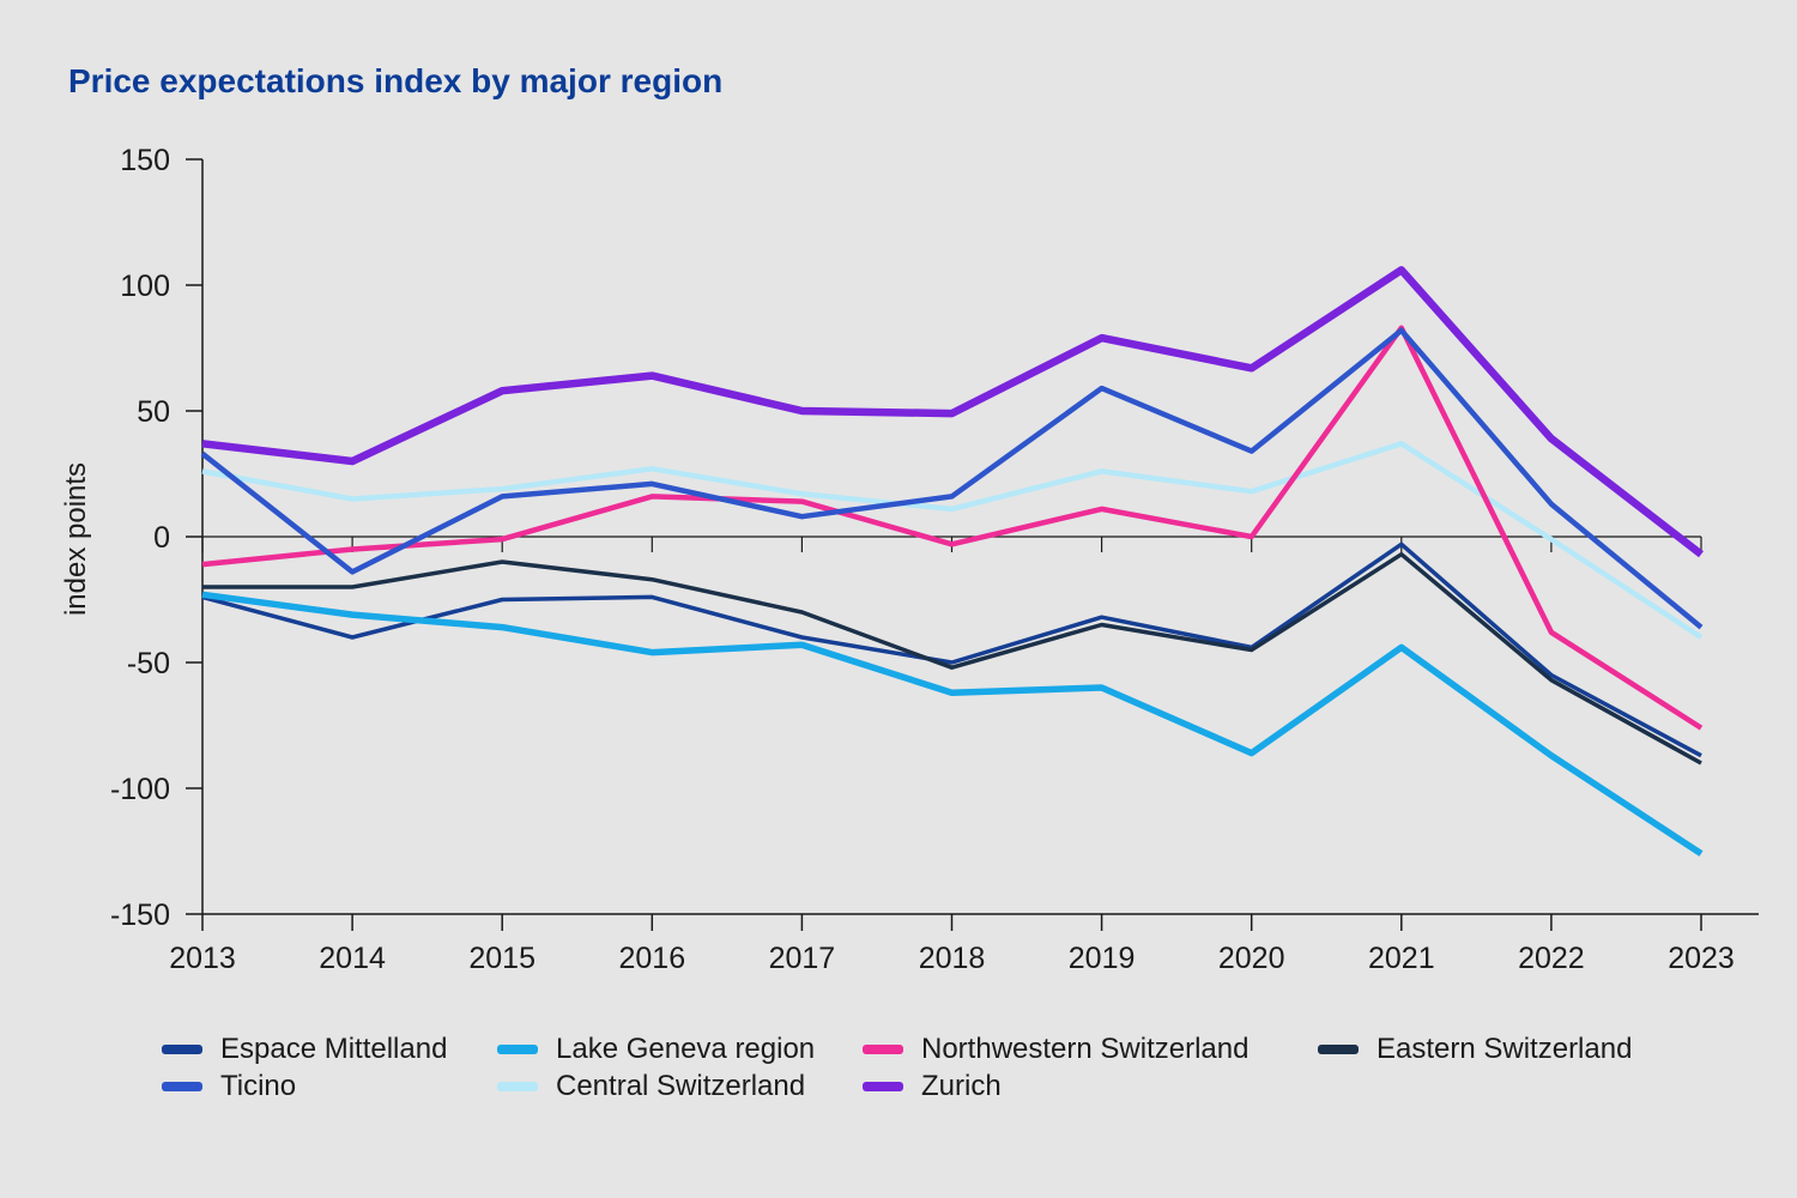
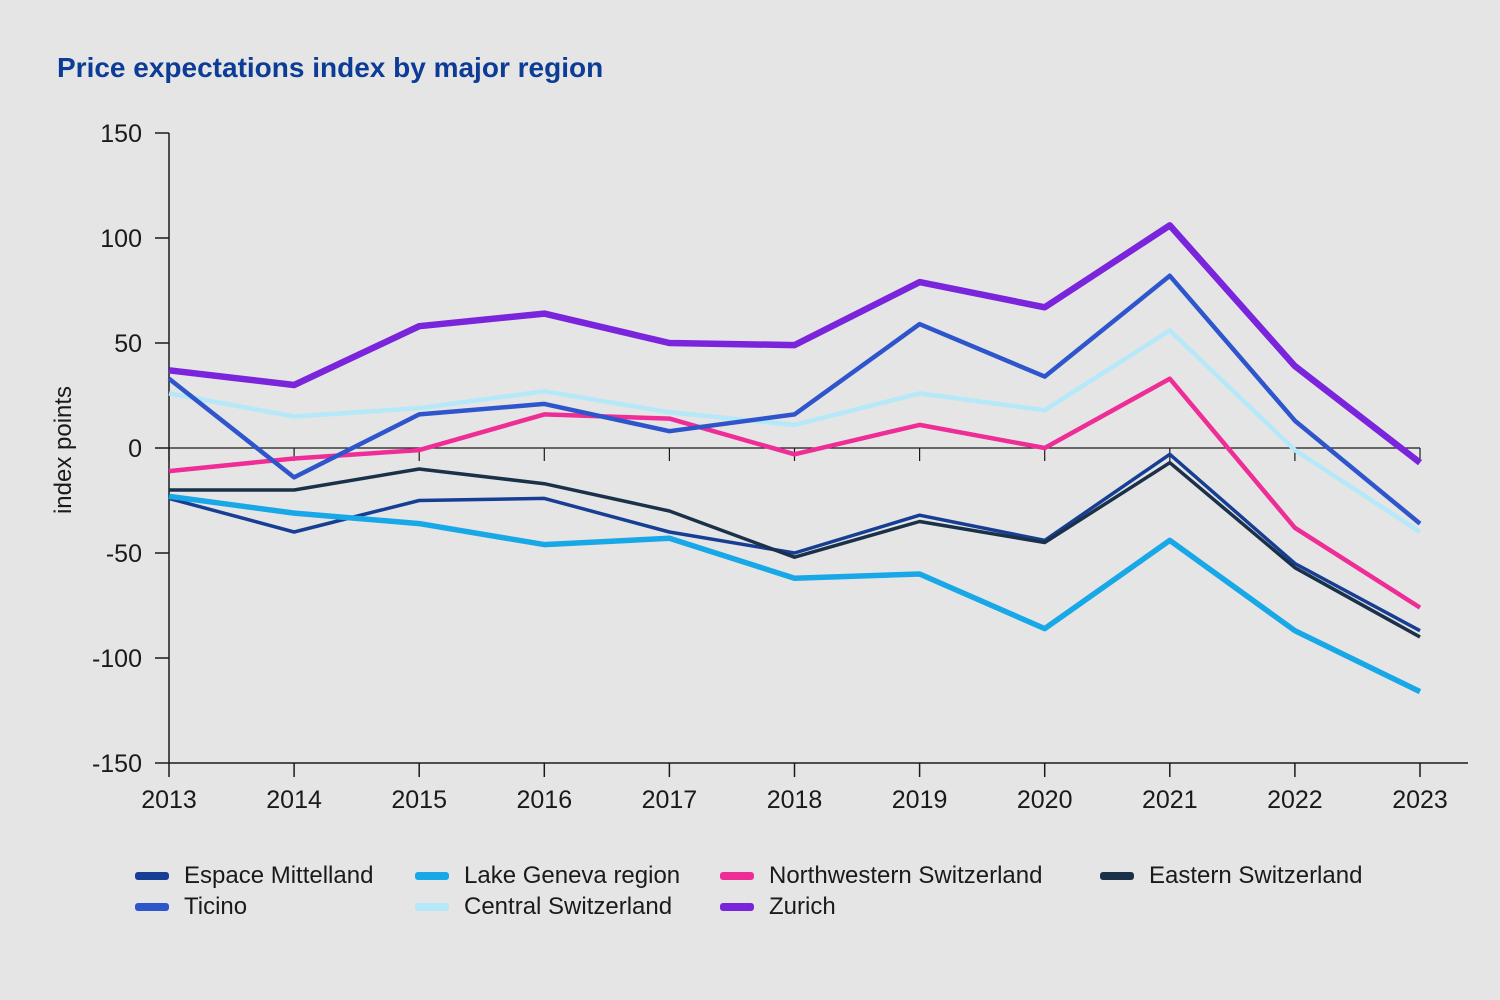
Northwestern Switzerland/2021: 83 -> 33
Central Switzerland/2021: 37 -> 56
Lake Geneva region/2023: -126 -> -116
